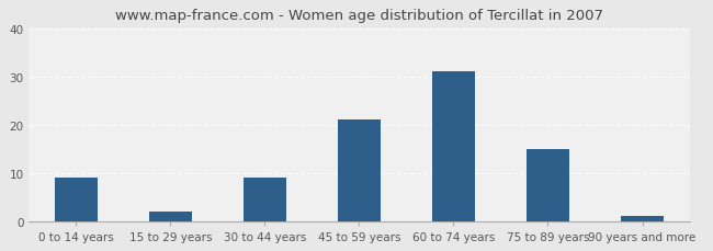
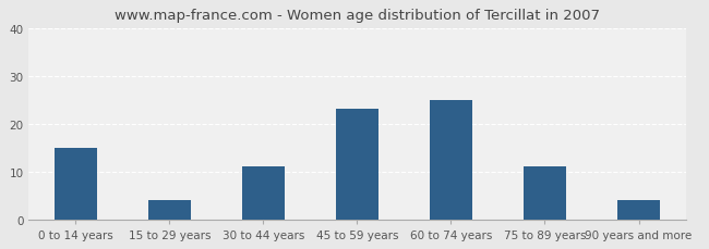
0 to 14 years: 9 -> 15
15 to 29 years: 2 -> 4
30 to 44 years: 9 -> 11
45 to 59 years: 21 -> 23
60 to 74 years: 31 -> 25
75 to 89 years: 15 -> 11
90 years and more: 1 -> 4
